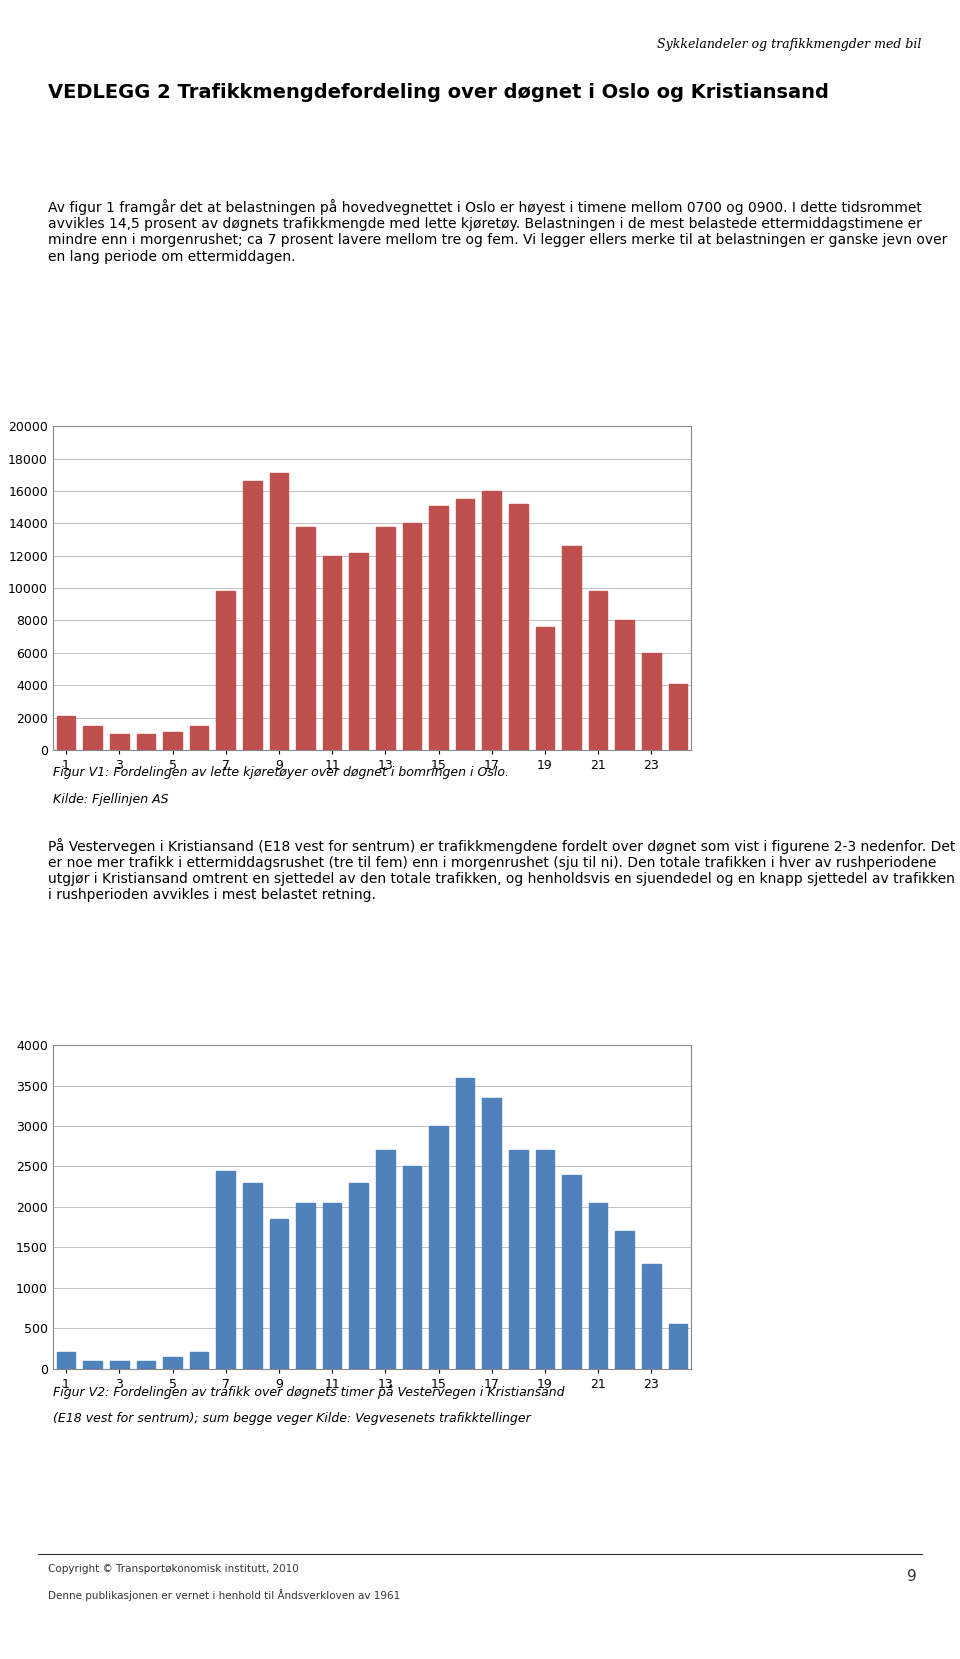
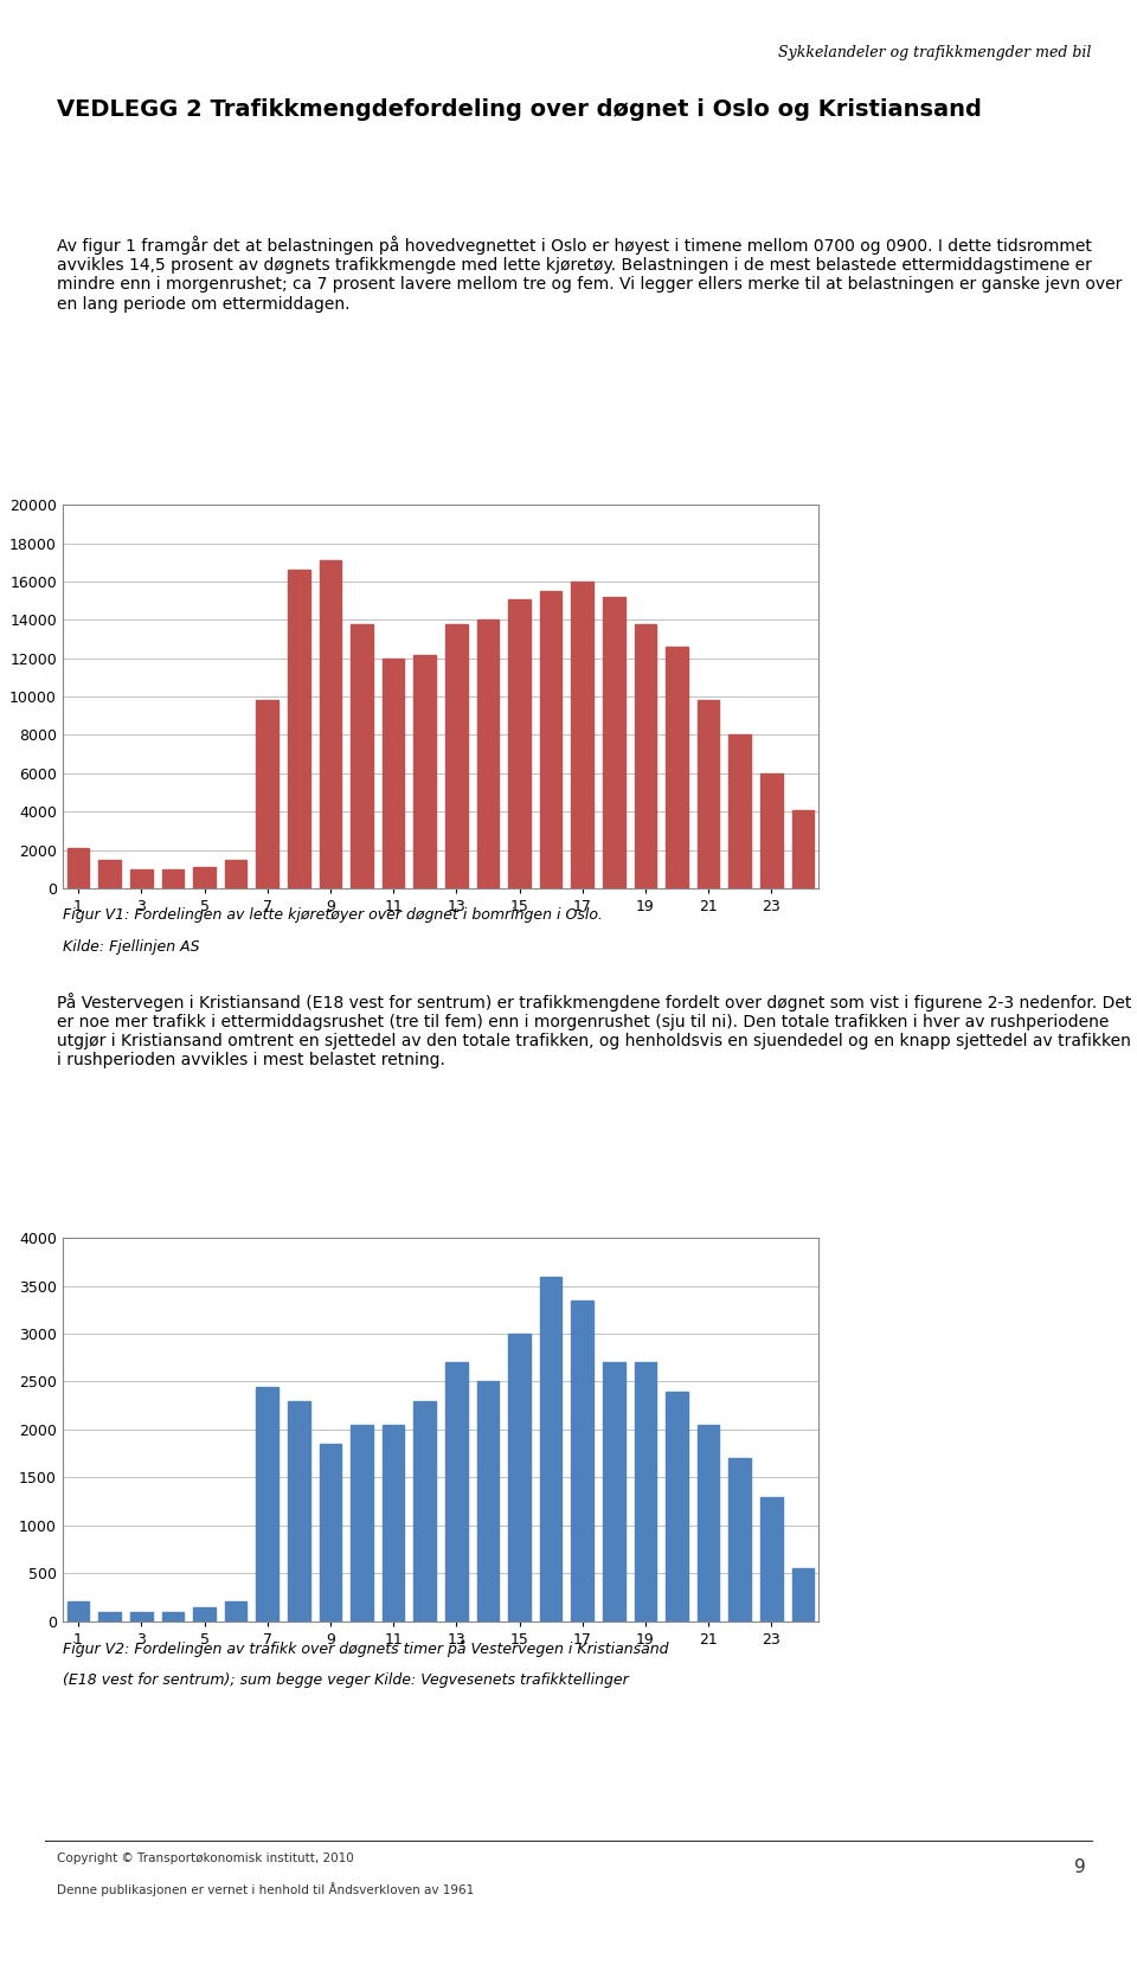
19: 7600 -> 13800
